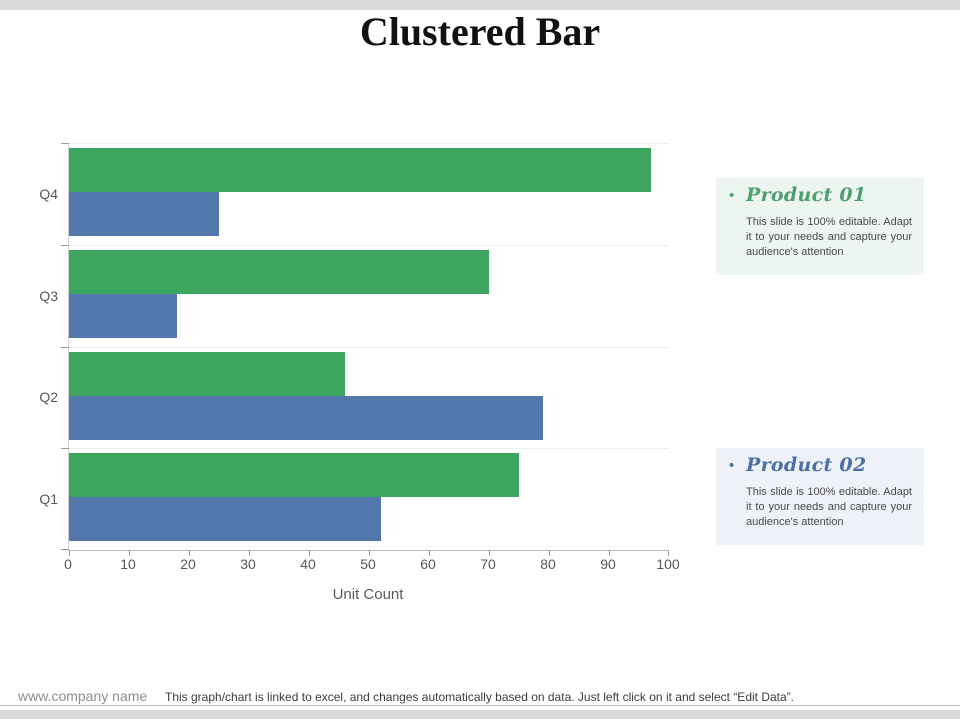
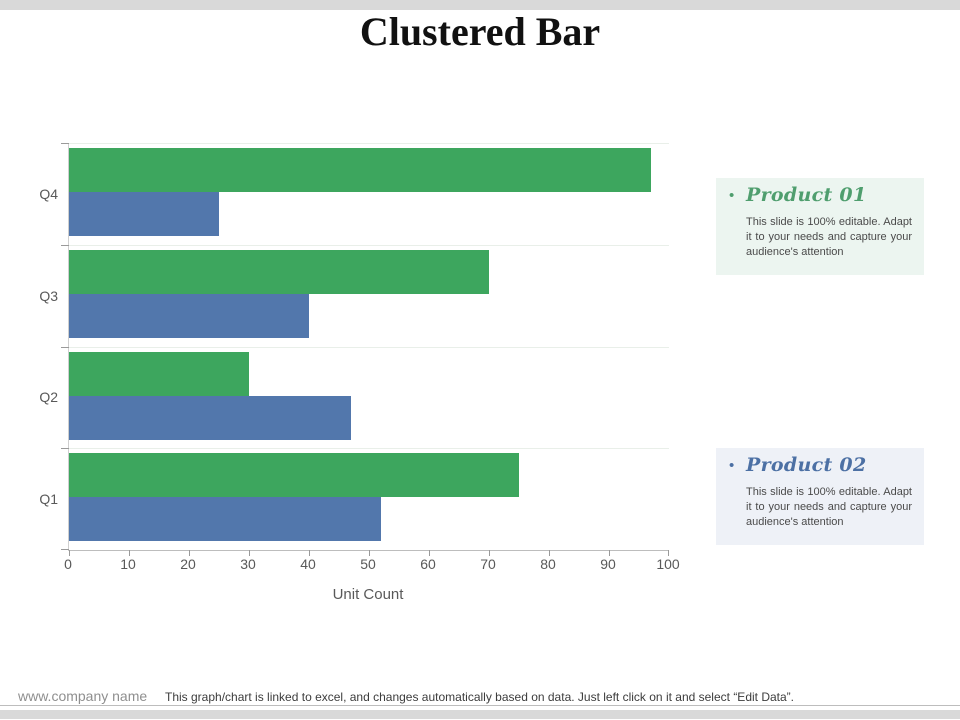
Product 02/Q3: 18 -> 40
Product 01/Q2: 46 -> 30
Product 02/Q2: 79 -> 47
